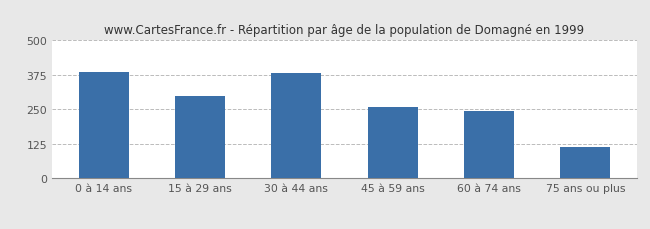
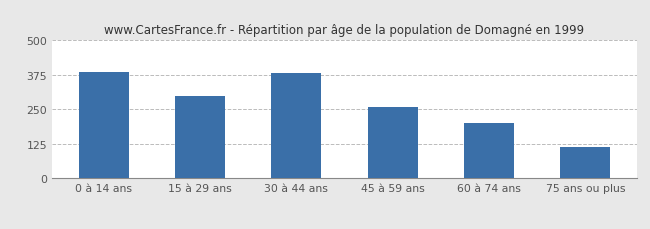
60 à 74 ans: 245 -> 200
